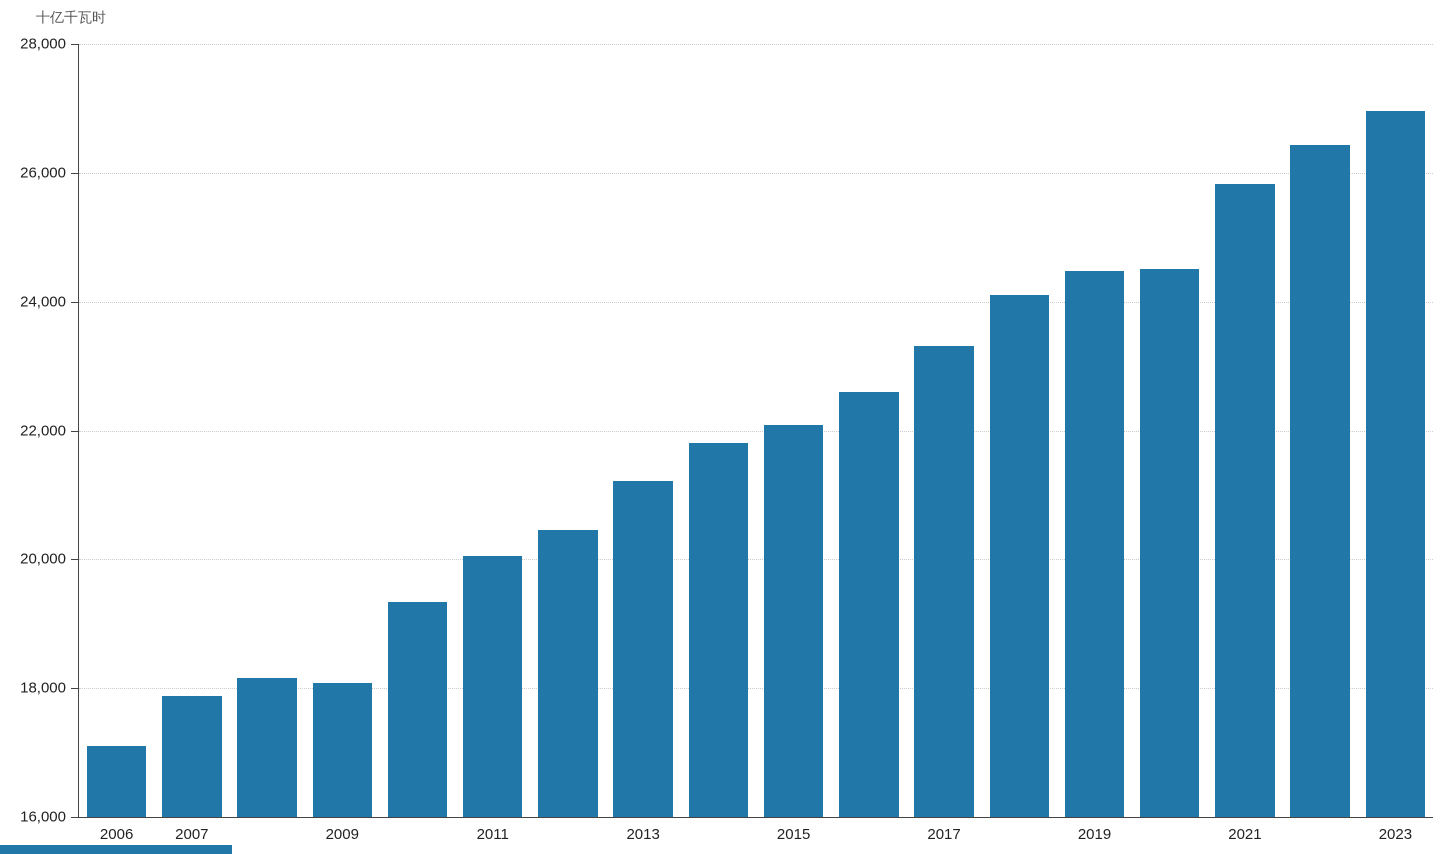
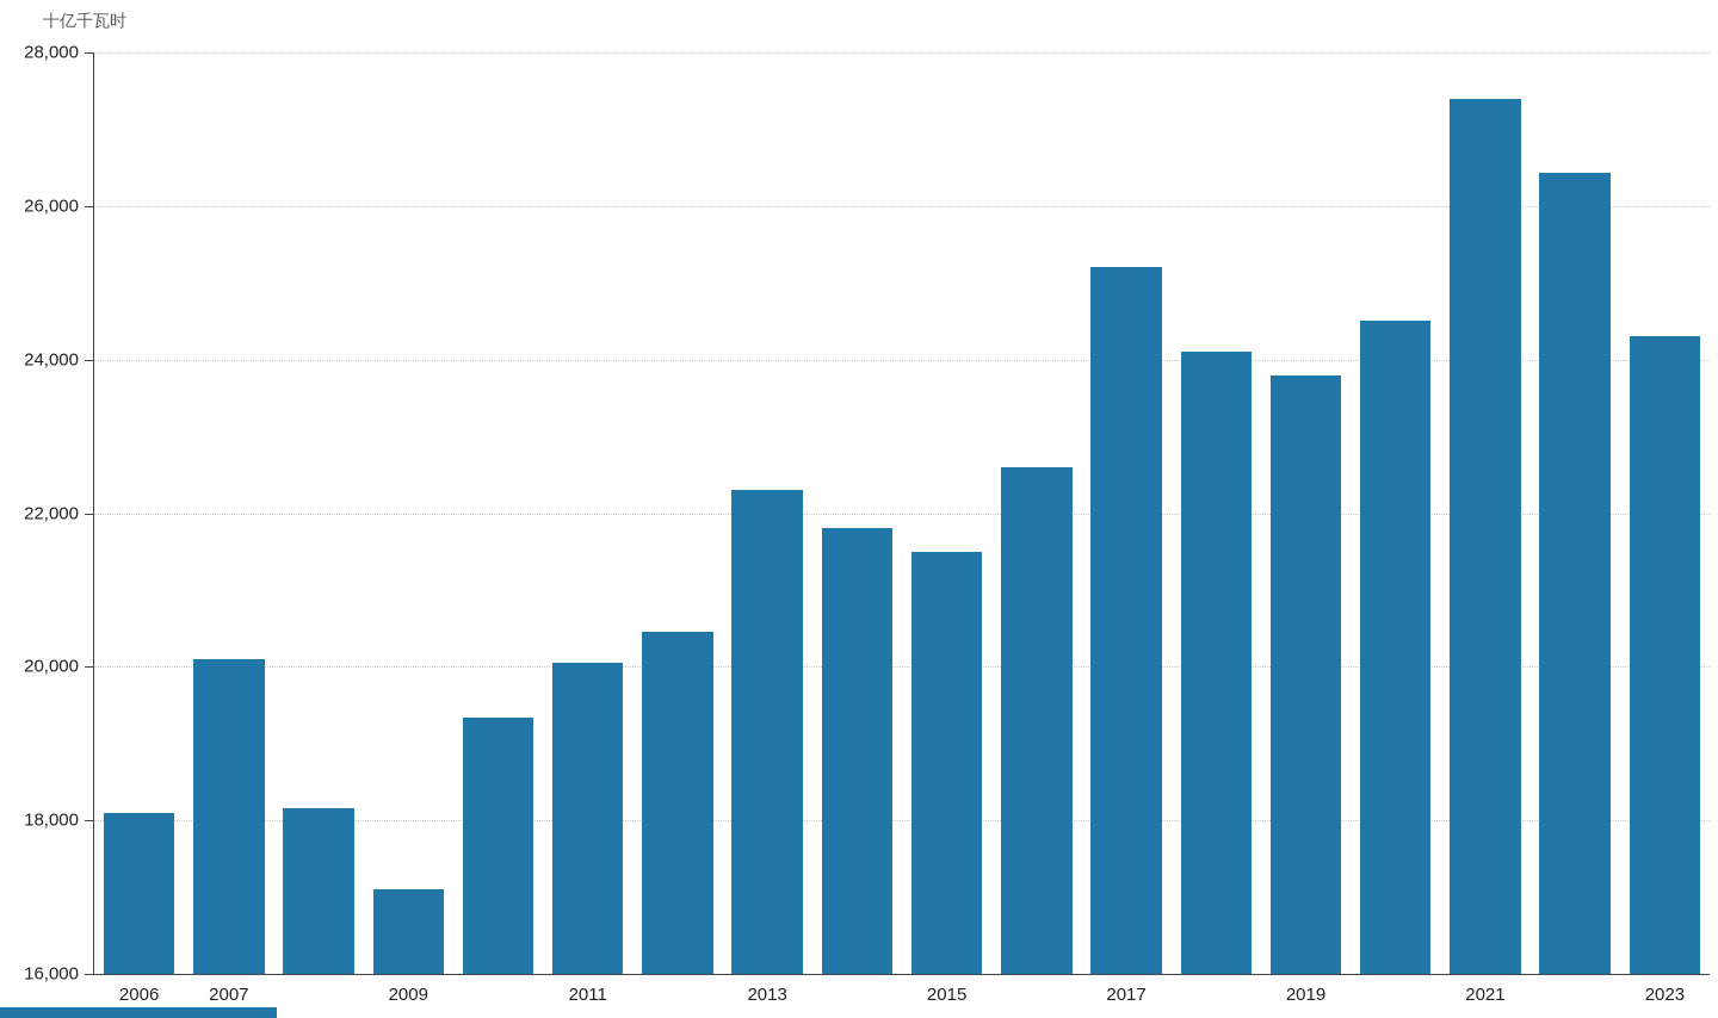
2006: 17100 -> 18100
2007: 17900 -> 20100
2009: 18100 -> 17100
2013: 21200 -> 22300
2015: 22100 -> 21500
2017: 23300 -> 25200
2019: 24500 -> 23800
2021: 25800 -> 27400
2023: 27000 -> 24300
